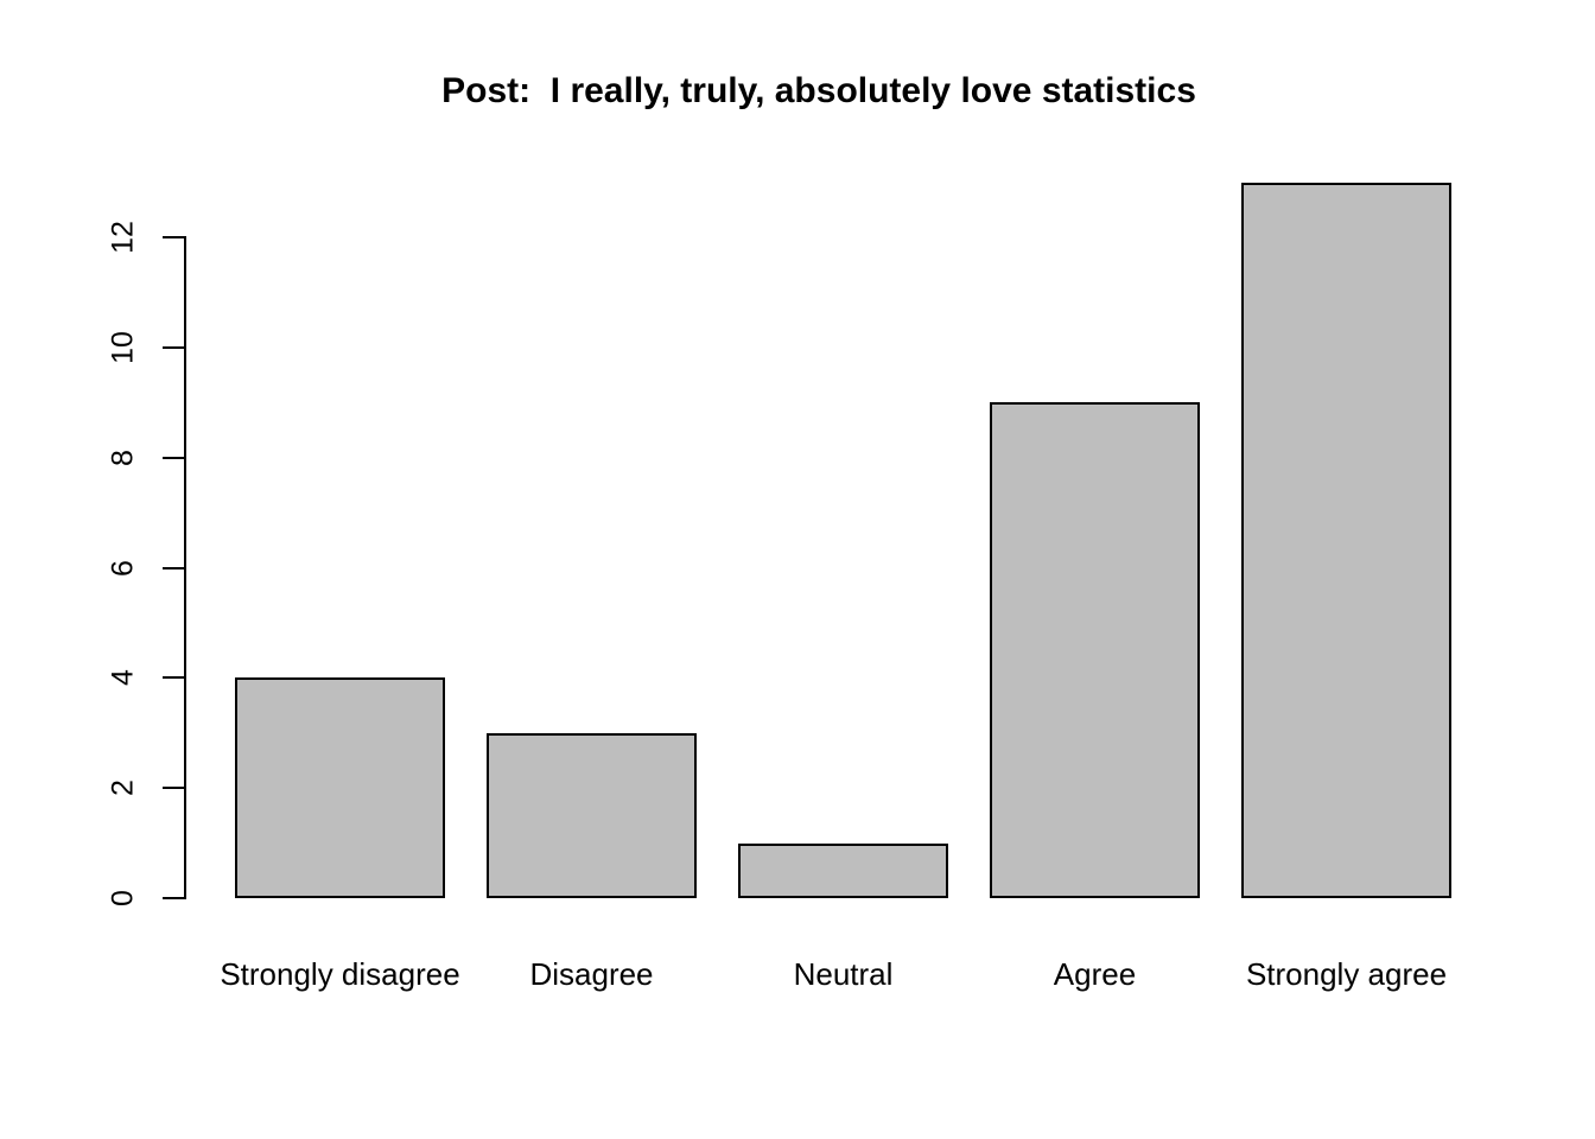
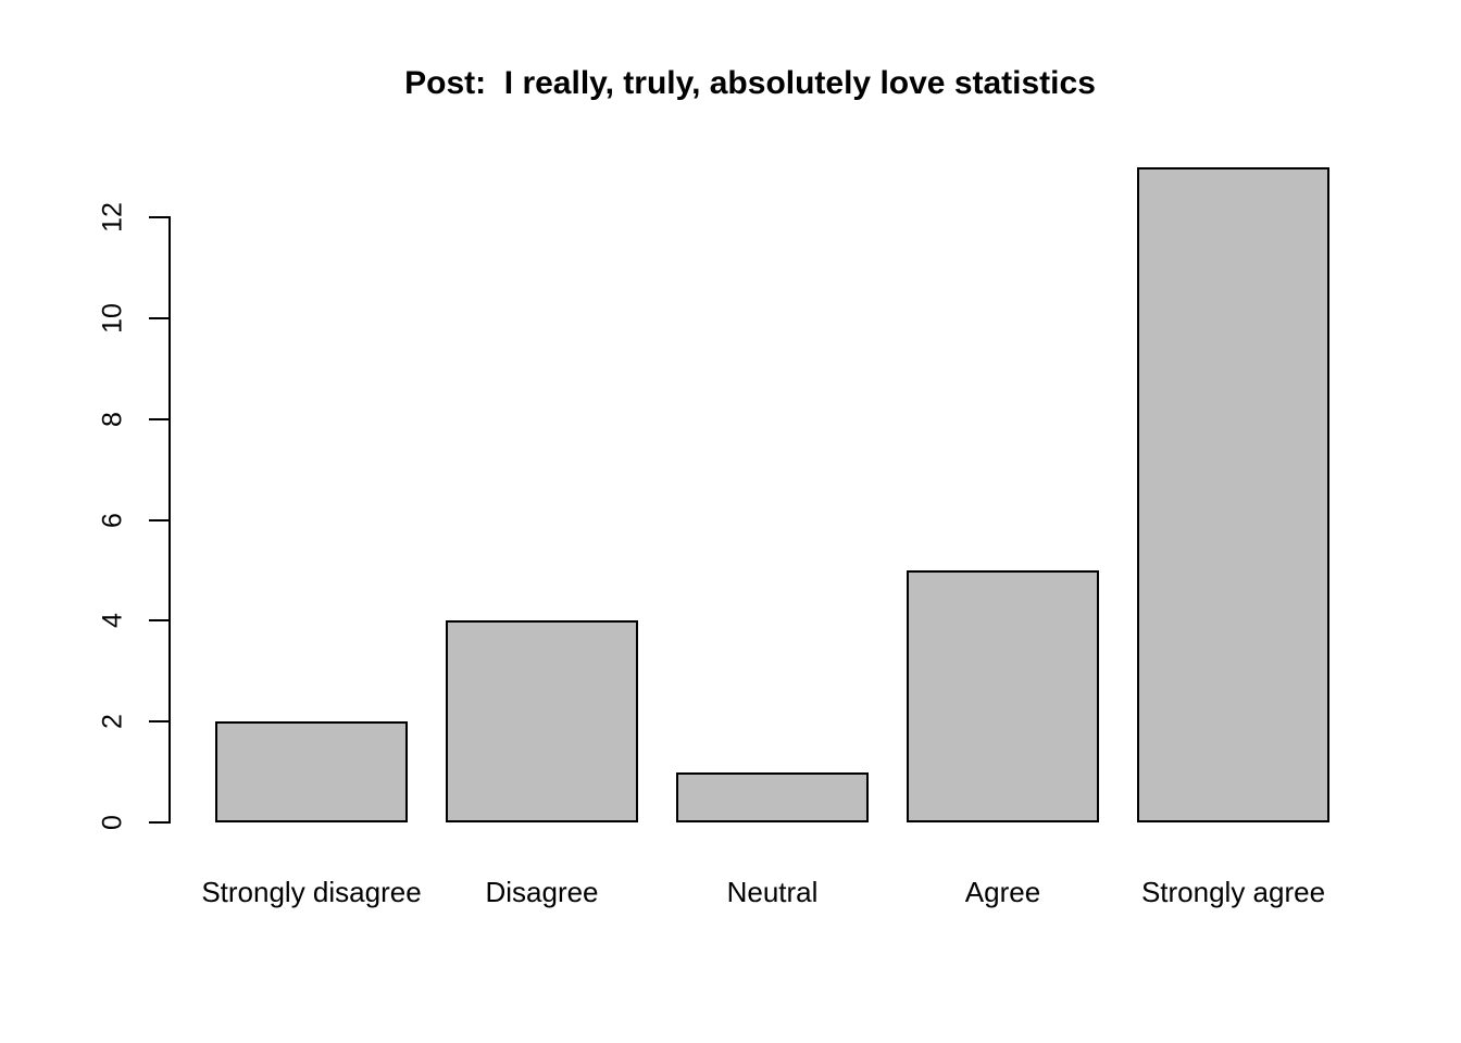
Strongly disagree: 4 -> 2
Disagree: 3 -> 4
Agree: 9 -> 5
